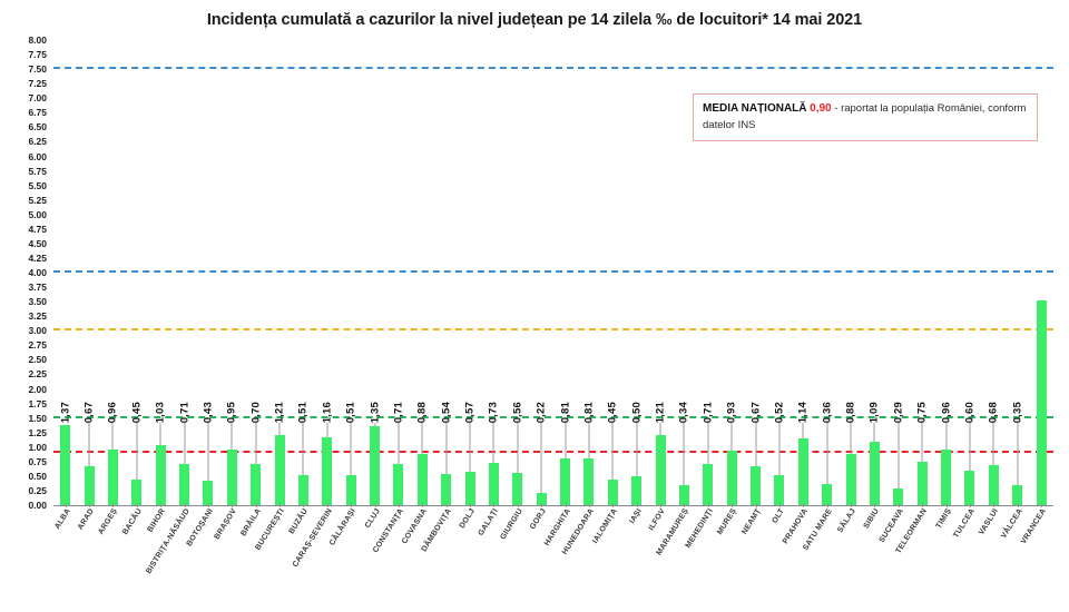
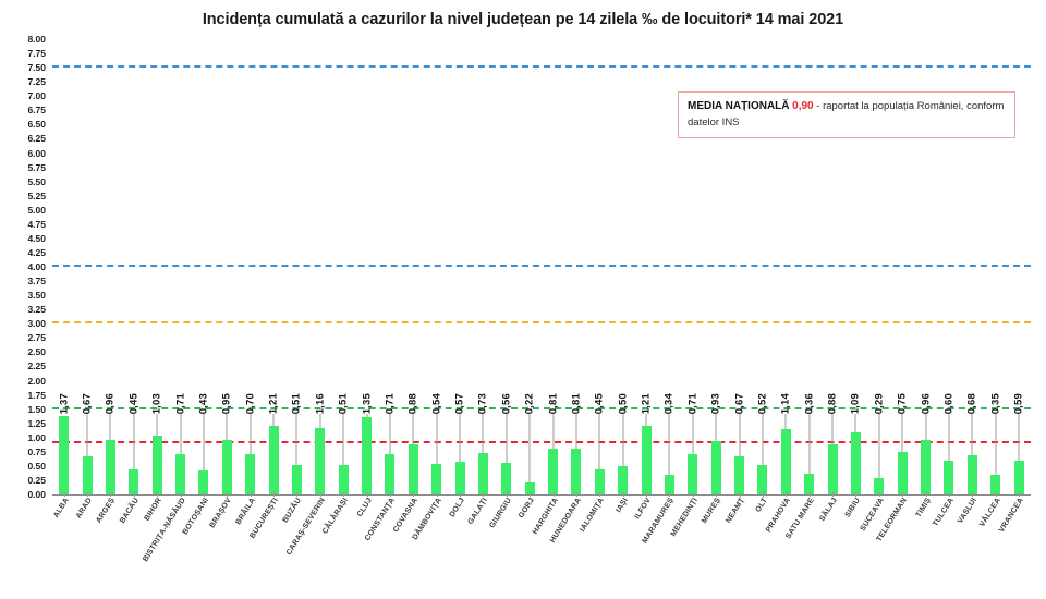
VRANCEA: 3,52 -> 0,59
